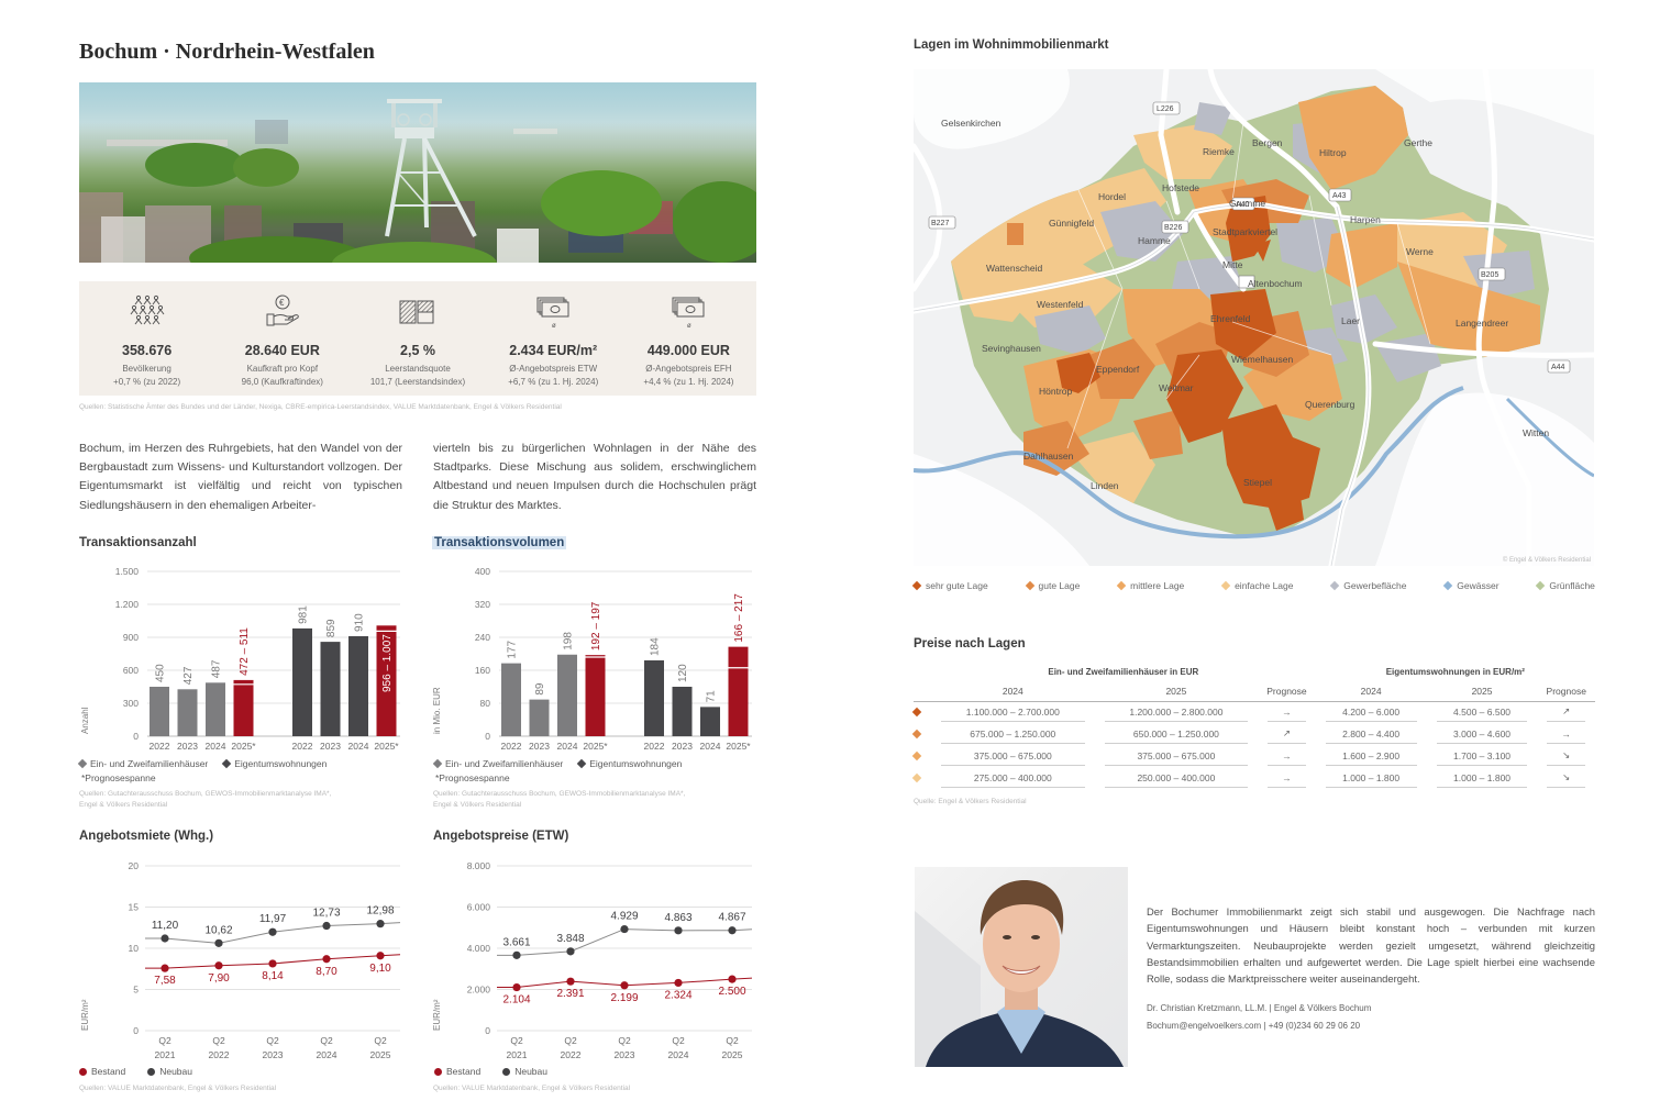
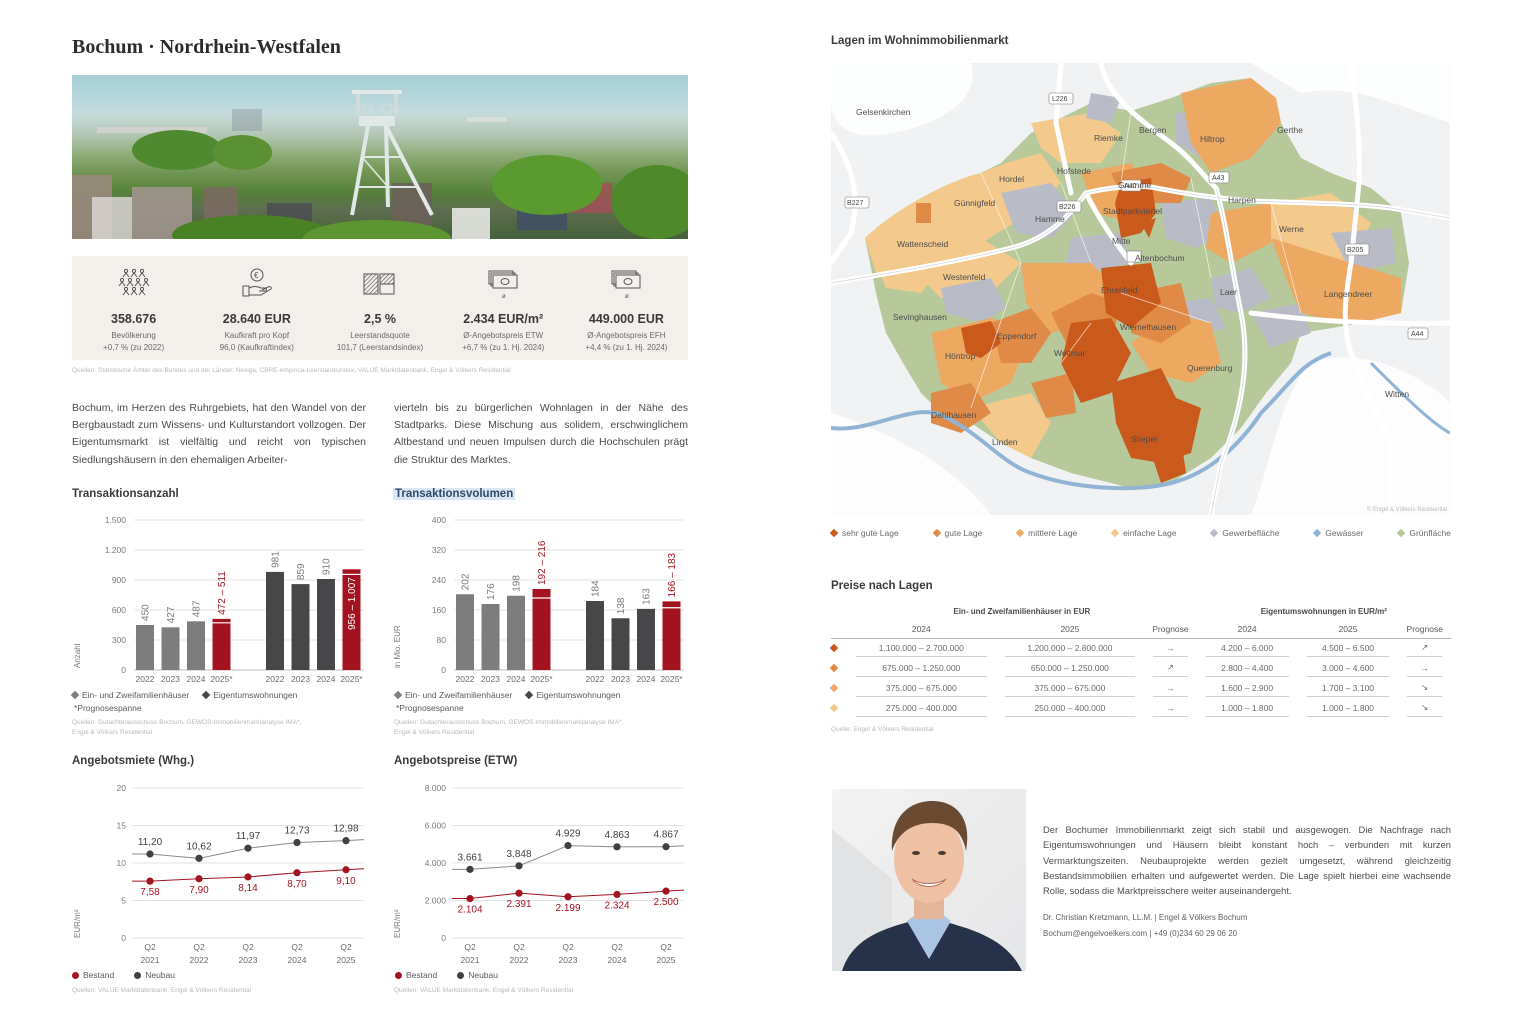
Transaktionsvolumen/Ein- und Zweifamilienhäuser/2022: 177 -> 202
Transaktionsvolumen/Ein- und Zweifamilienhäuser/2023: 89 -> 176
Transaktionsvolumen/Eigentumswohnungen/2023: 120 -> 138
Transaktionsvolumen/Eigentumswohnungen/2024: 71 -> 163
Transaktionsvolumen/Ein- und Zweifamilienhäuser/2025*: 197 -> 216
Transaktionsvolumen/Eigentumswohnungen/2025*: 217 -> 183
